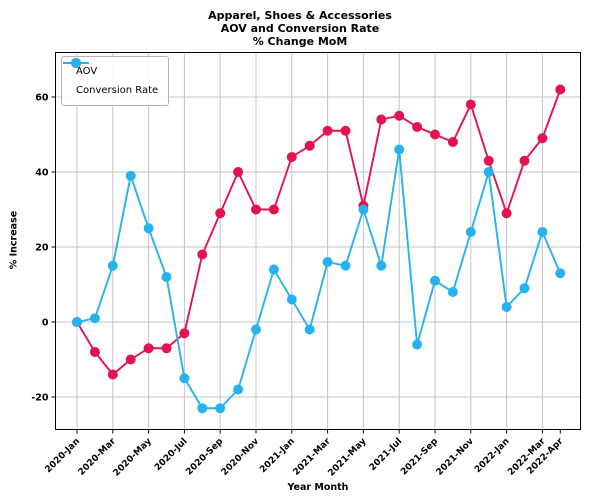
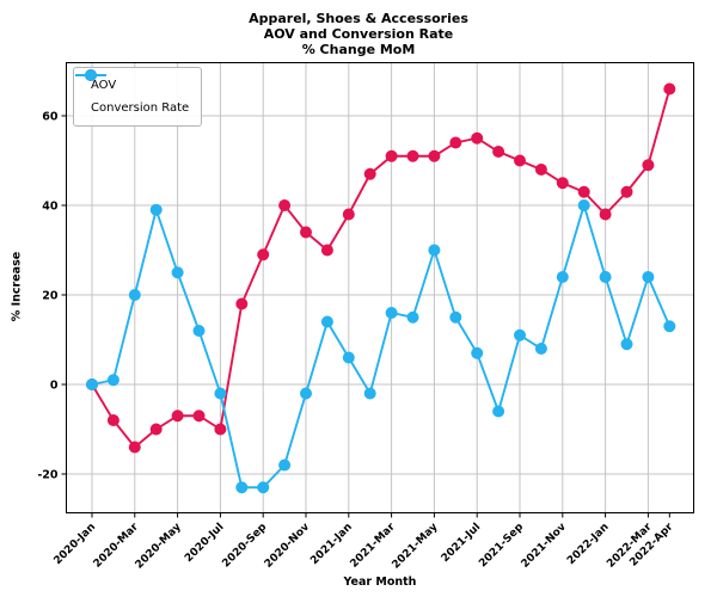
Conversion Rate/2020-Mar: 15 -> 20
AOV/2020-Jul: -3 -> -10
Conversion Rate/2020-Jul: -15 -> -2
AOV/2020-Nov: 30 -> 34
AOV/2021-Jan: 44 -> 38
AOV/2021-May: 31 -> 51
Conversion Rate/2021-Jul: 46 -> 7
AOV/2021-Nov: 58 -> 45
AOV/2022-Jan: 29 -> 38
Conversion Rate/2022-Jan: 4 -> 24
AOV/2022-Apr: 62 -> 66
